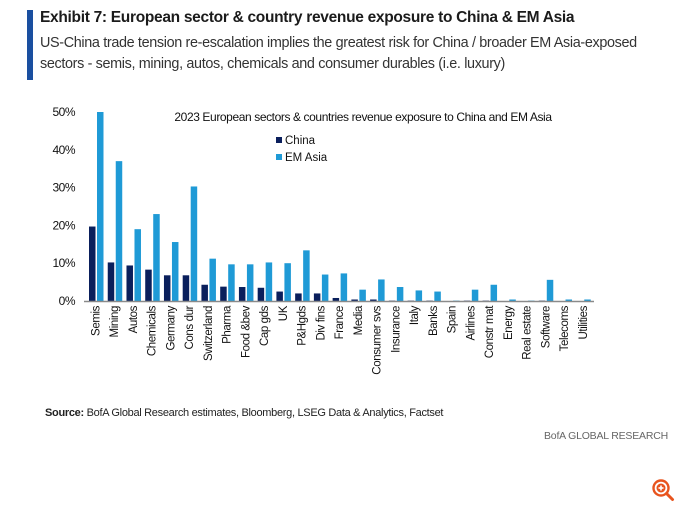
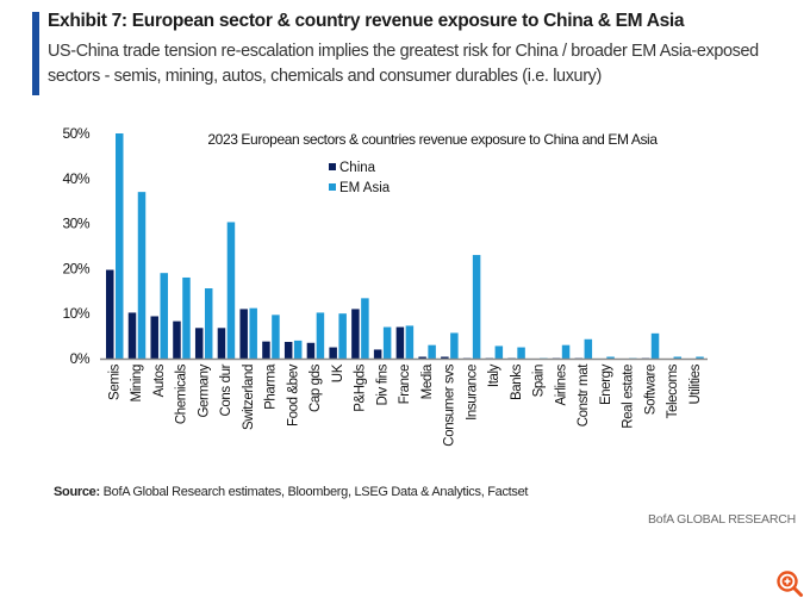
EM Asia/Chemicals: 23% -> 18%
China/Switzerland: 4% -> 11%
EM Asia/Food &bev: 10% -> 4%
China/P&Hgds: 2% -> 11%
China/France: 1% -> 7%
EM Asia/Insurance: 4% -> 23%
